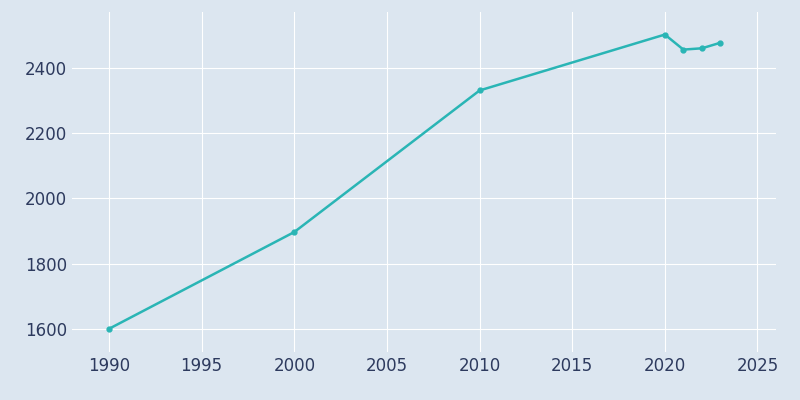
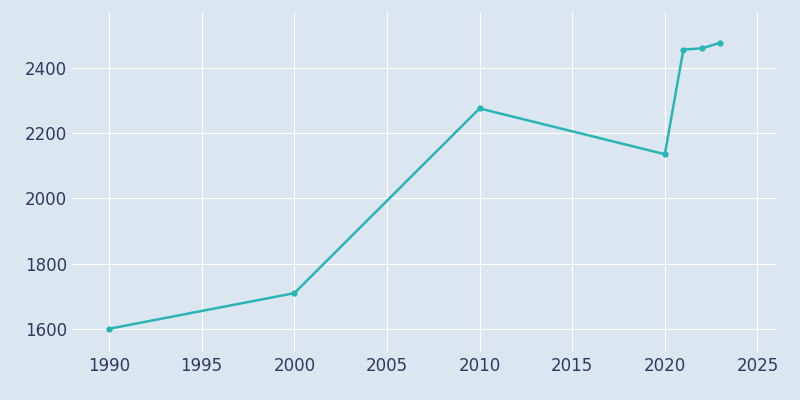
2000: 1897 -> 1710
2010: 2330 -> 2275
2020: 2501 -> 2135
